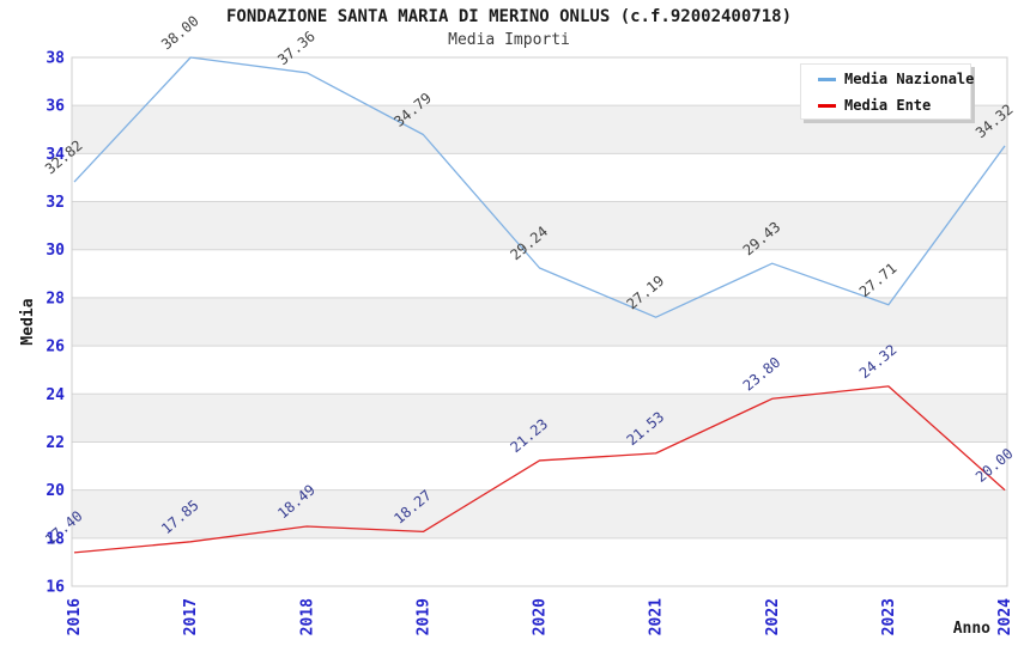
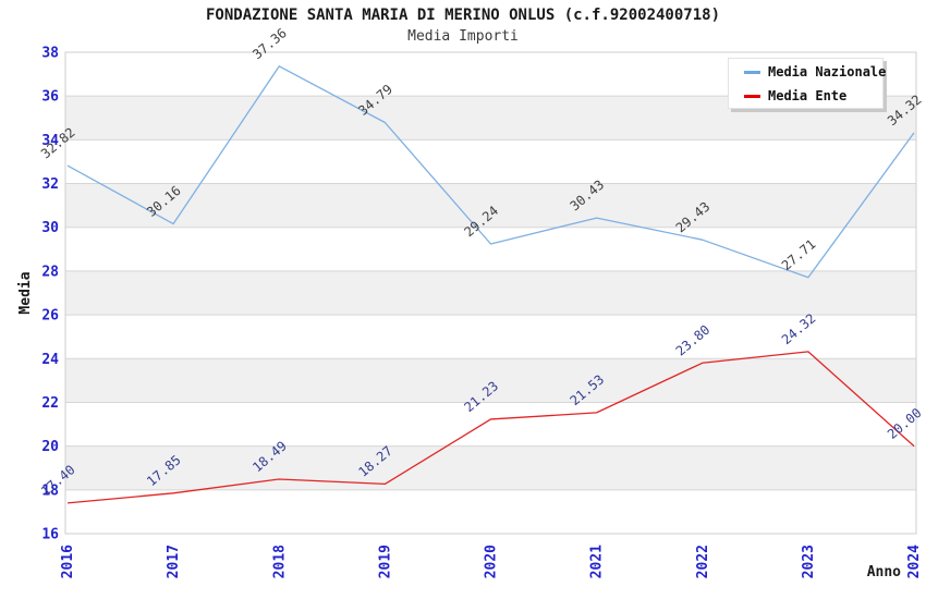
Media Nazionale/2017: 38.00 -> 30.16
Media Nazionale/2021: 27.19 -> 30.43
